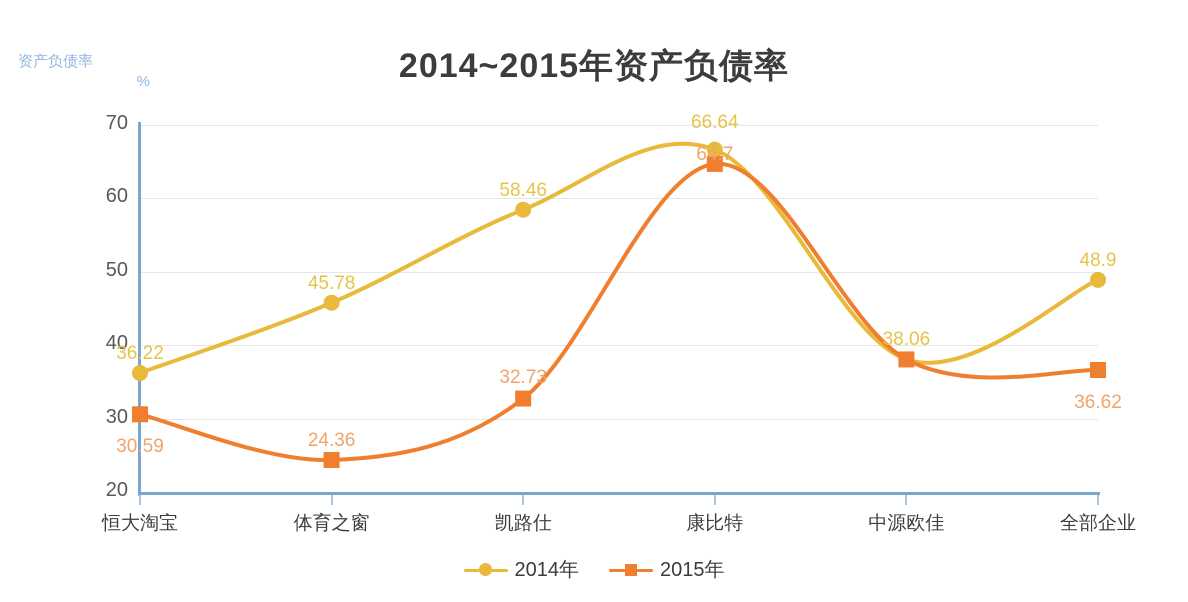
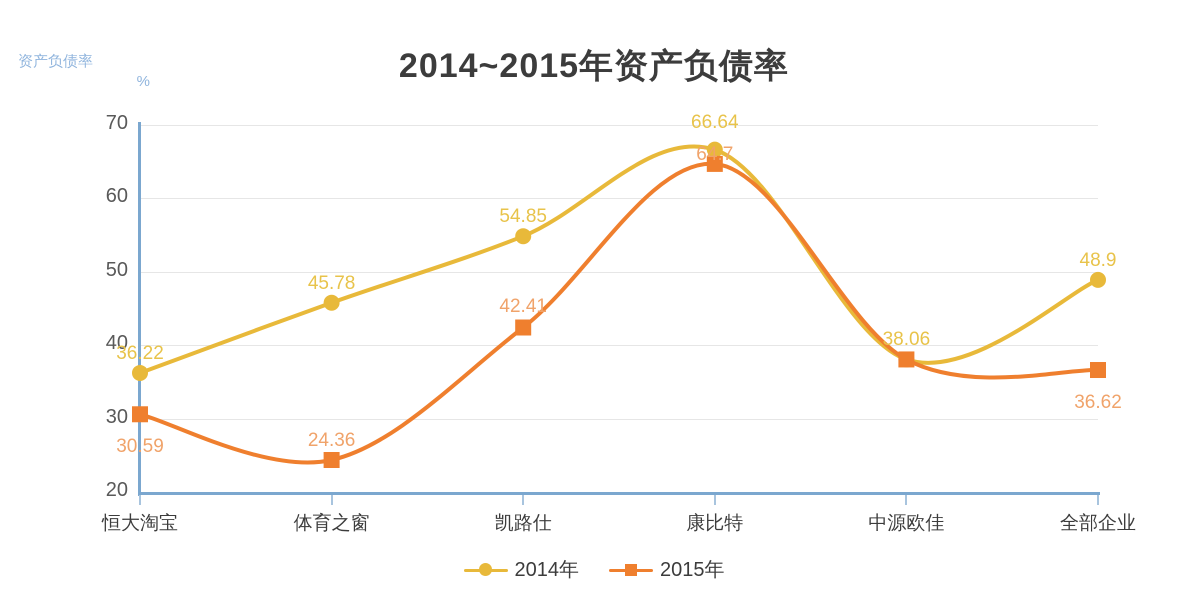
2014年/凯路仕: 58.46 -> 54.85
2015年/凯路仕: 32.73 -> 42.41
